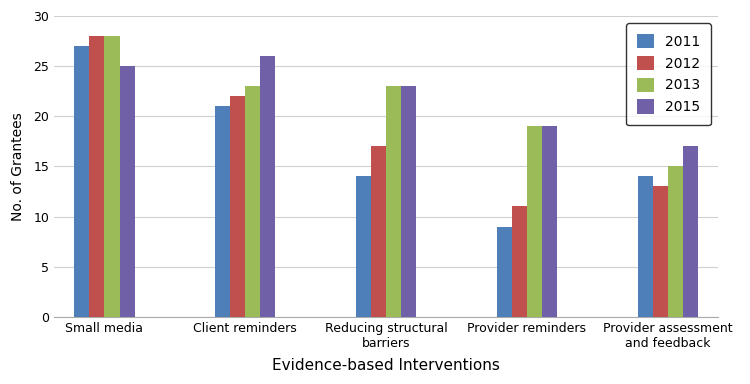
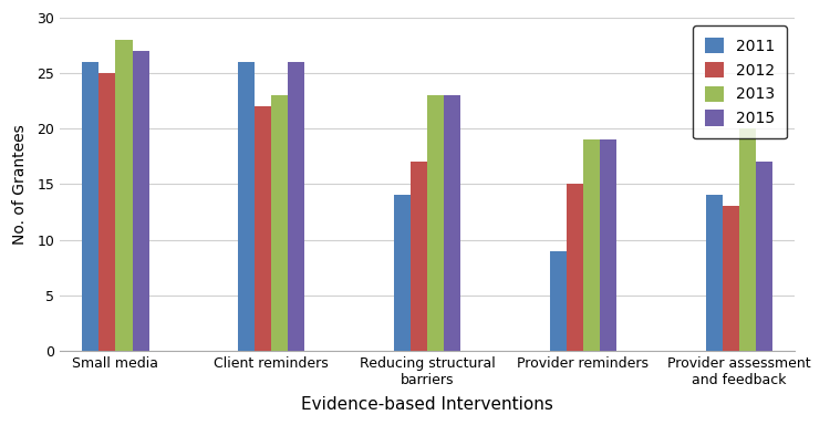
2011/Small media: 27 -> 26
2012/Small media: 28 -> 25
2015/Small media: 25 -> 27
2011/Client reminders: 21 -> 26
2012/Provider reminders: 11 -> 15
2013/Provider assessment and feedback: 15 -> 20
